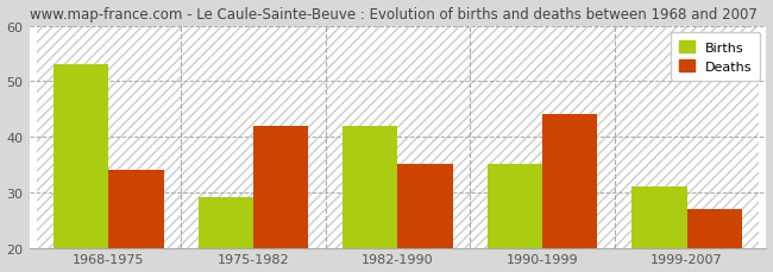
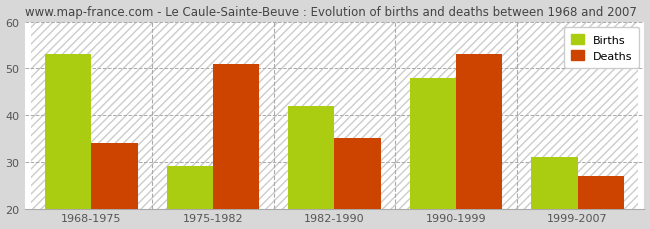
Deaths/1975-1982: 42 -> 51
Births/1990-1999: 35 -> 48
Deaths/1990-1999: 44 -> 53
